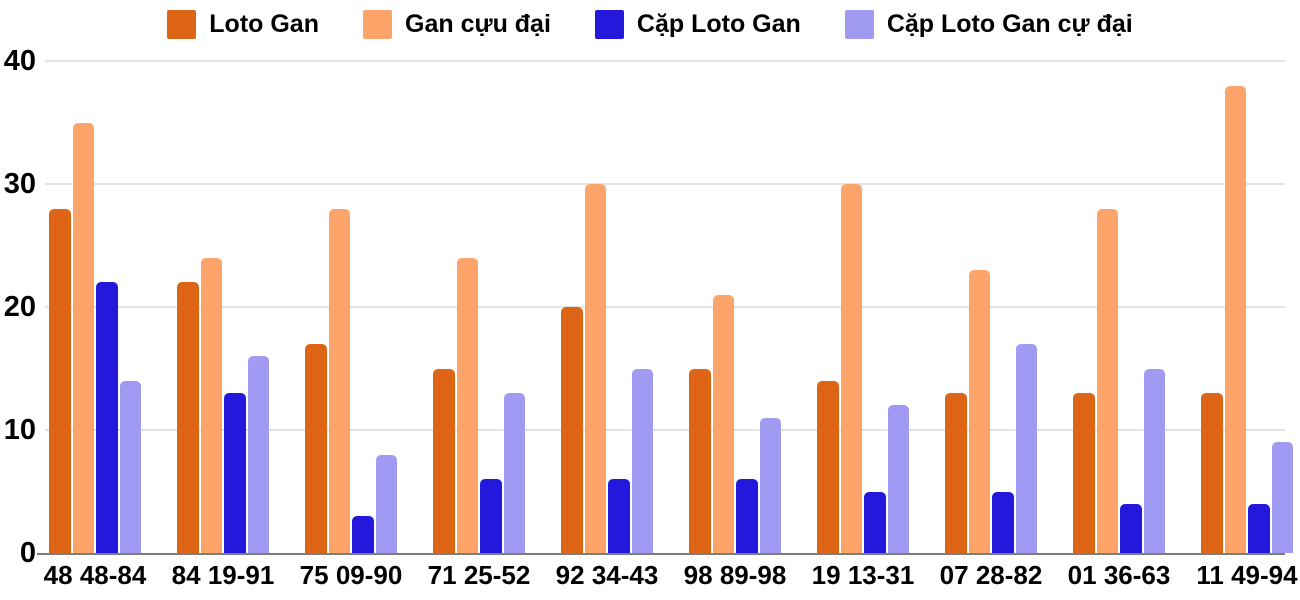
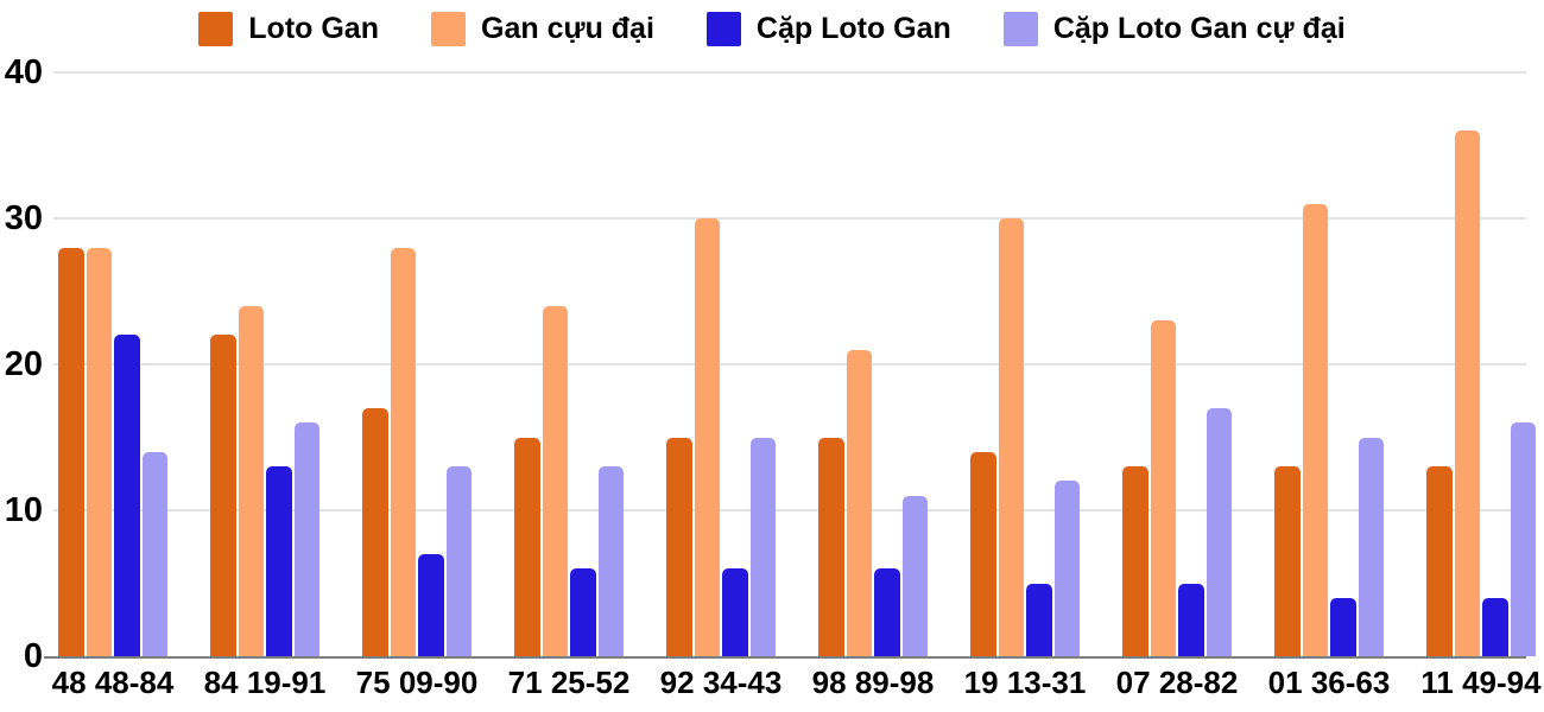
Gan cựu đại/48 48-84: 35 -> 28
Cặp Loto Gan/75 09-90: 3 -> 7
Cặp Loto Gan cự đại/75 09-90: 8 -> 13
Loto Gan/92 34-43: 20 -> 15
Gan cựu đại/01 36-63: 28 -> 31
Gan cựu đại/11 49-94: 38 -> 36
Cặp Loto Gan cự đại/11 49-94: 9 -> 16
